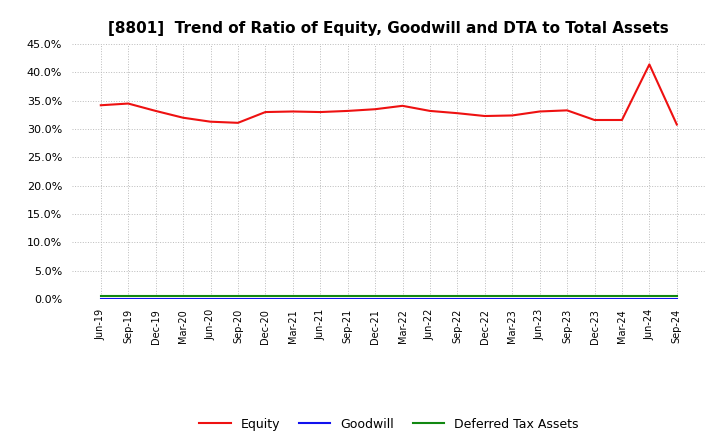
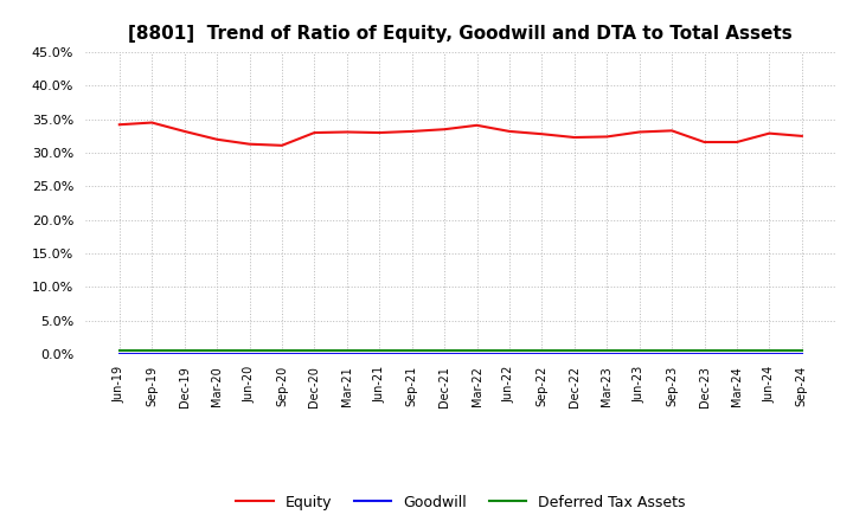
Equity/Jun-24: 41.4% -> 32.9%
Equity/Sep-24: 30.8% -> 32.5%
